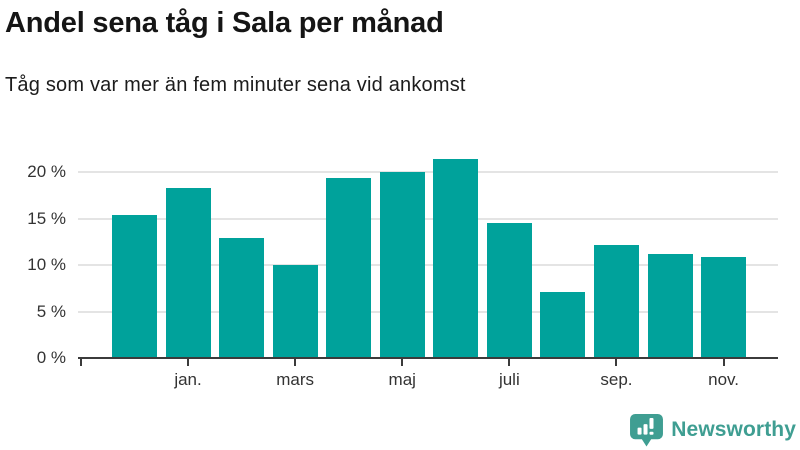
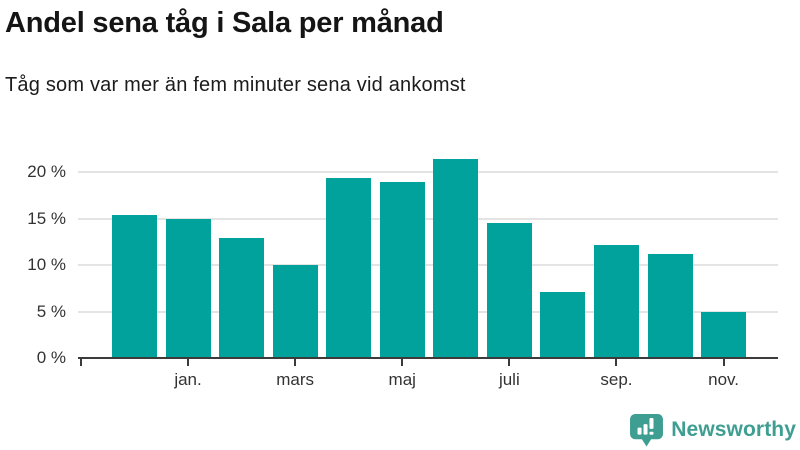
jan.: 18% -> 15%
maj: 20% -> 19%
nov.: 11% -> 5%
